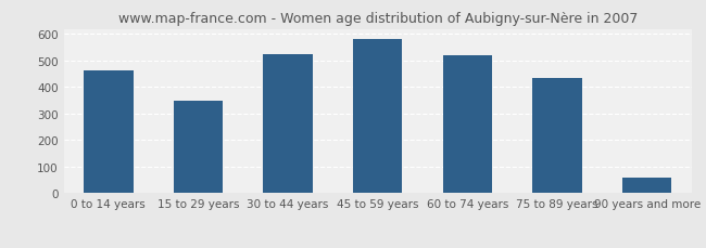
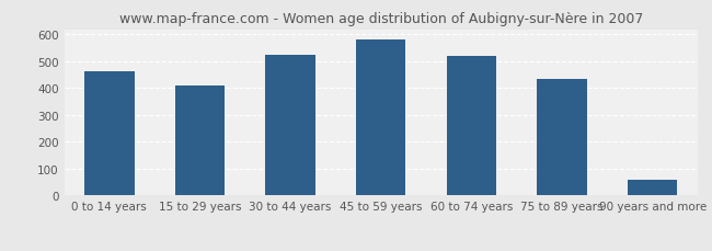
15 to 29 years: 350 -> 410
